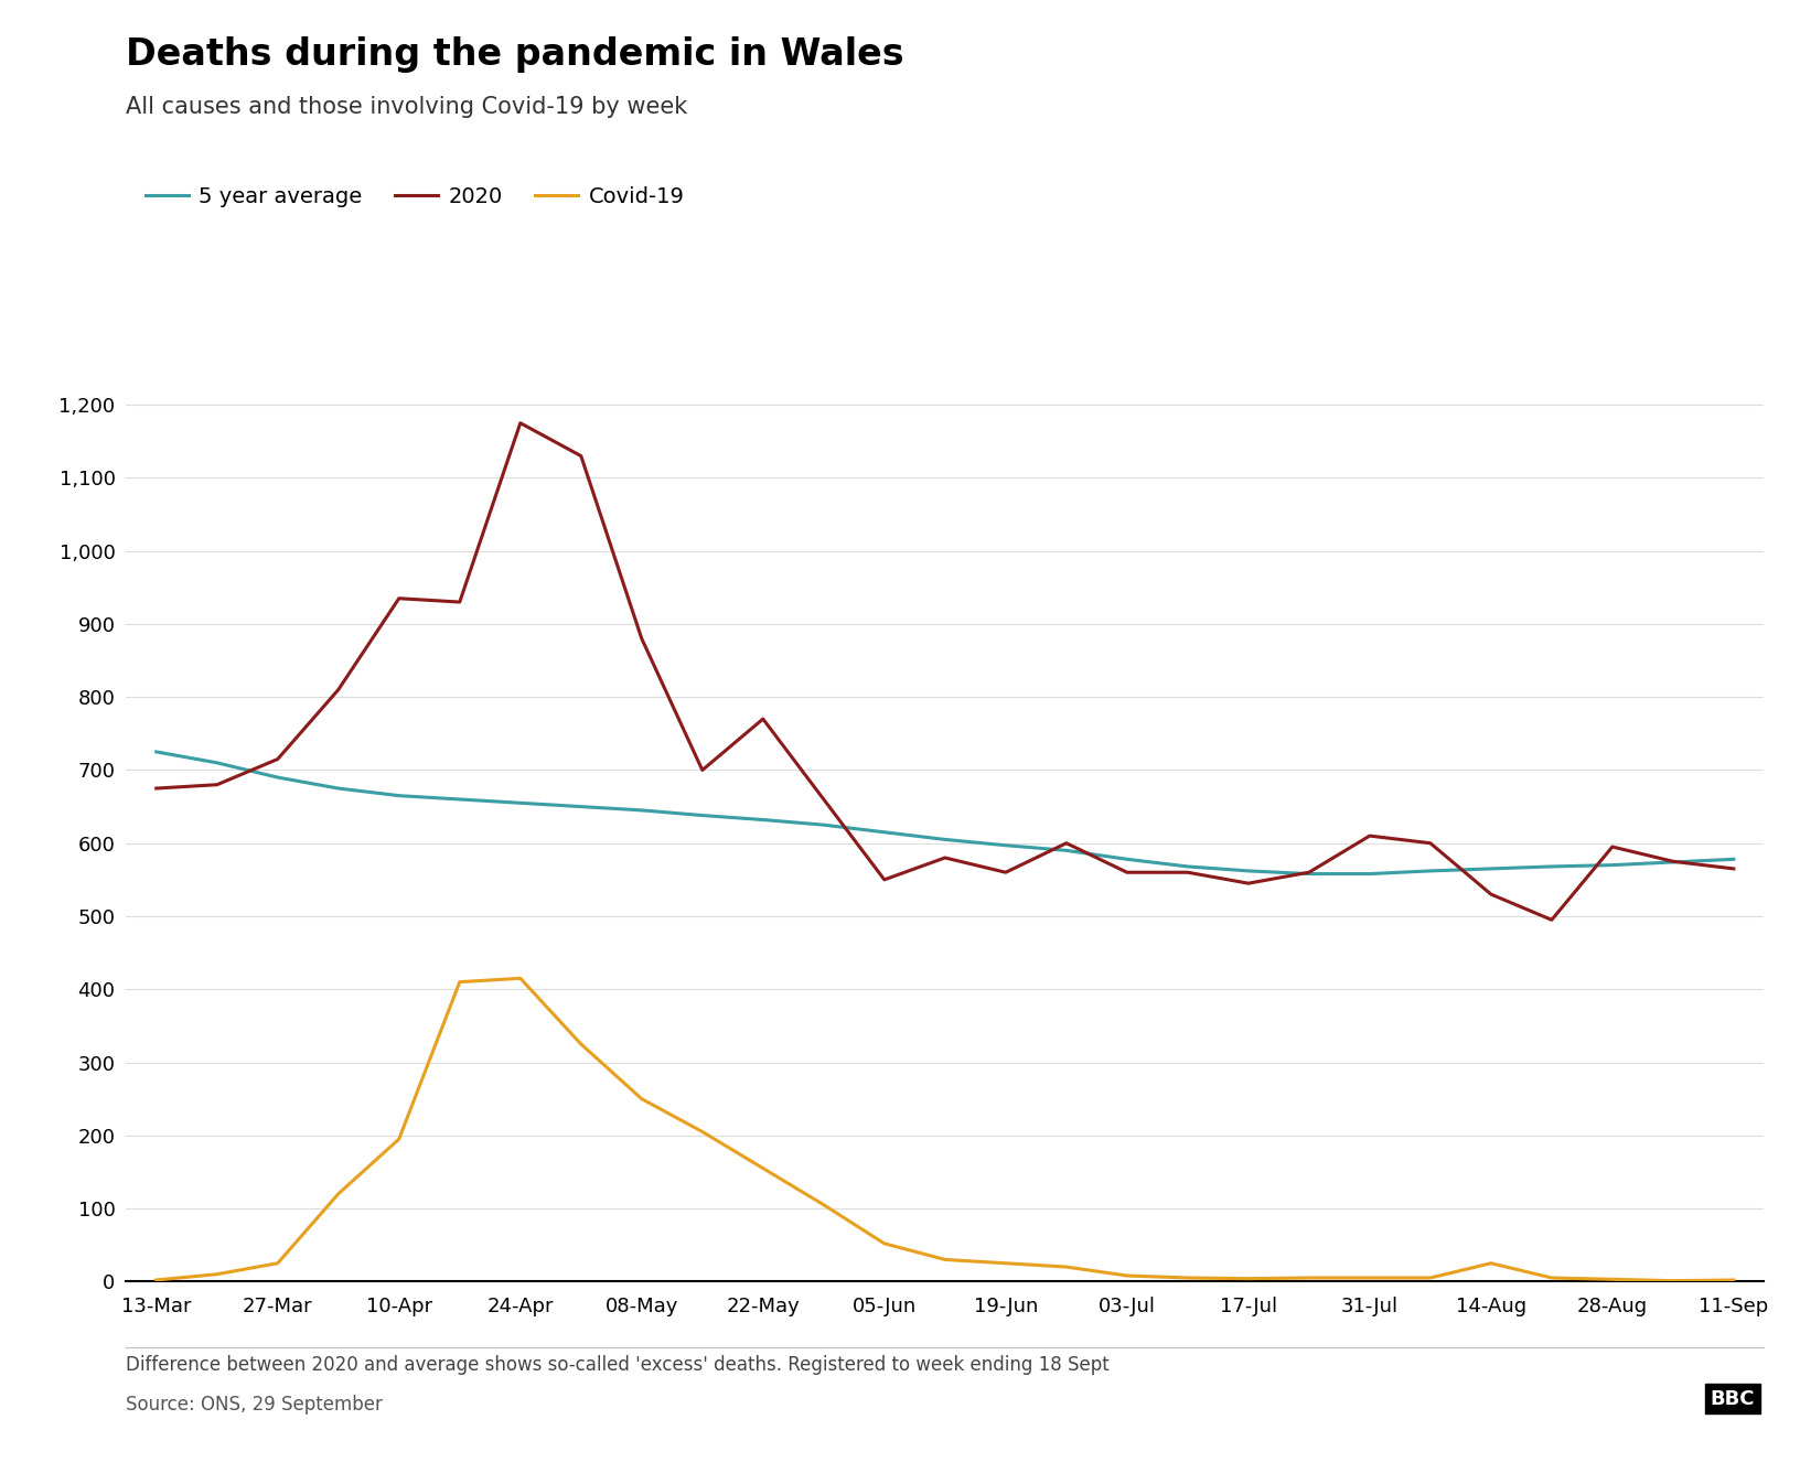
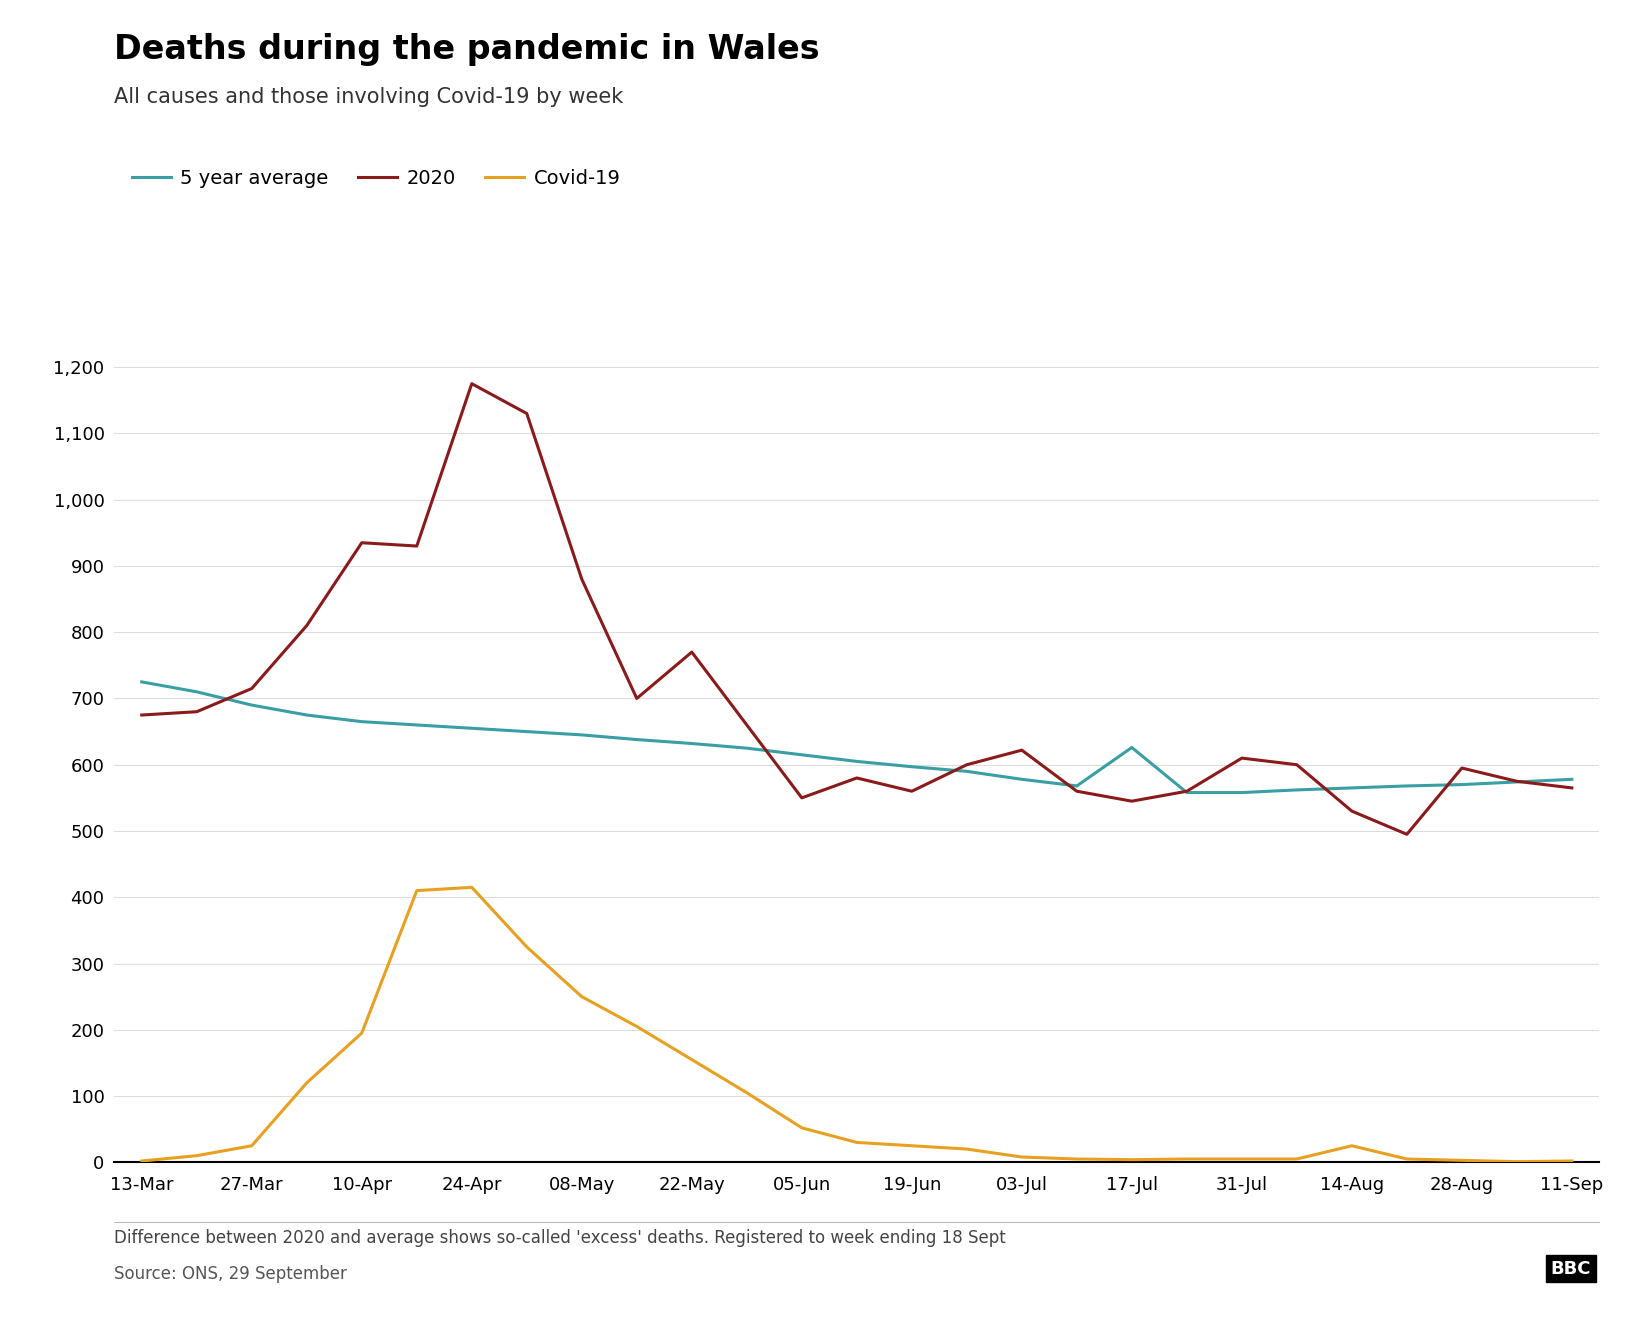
2020/03-Jul: 560 -> 622
5 year average/17-Jul: 562 -> 626
